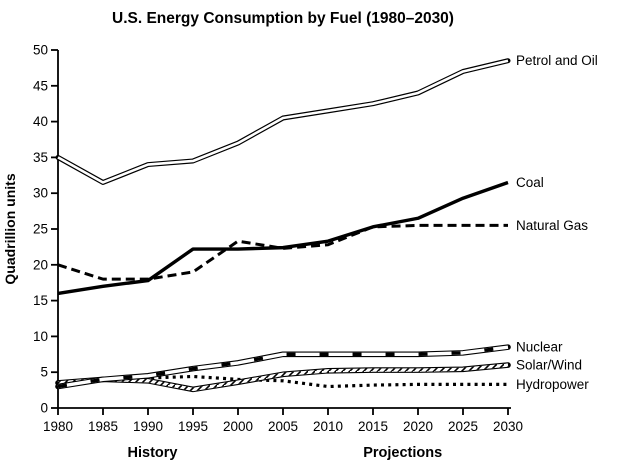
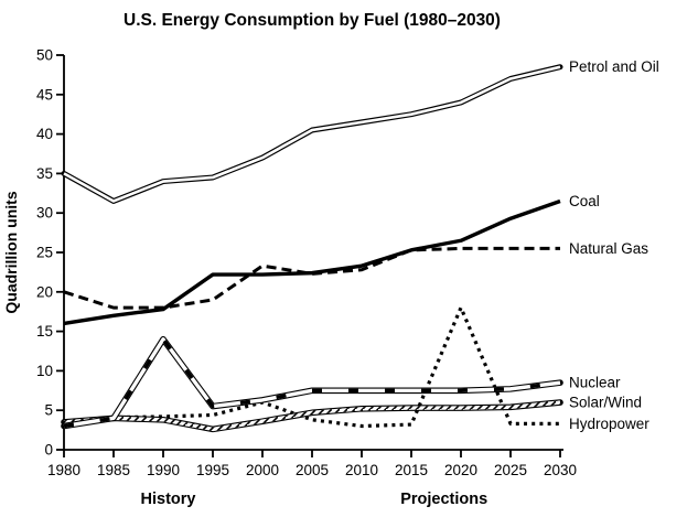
Nuclear/1990: 4 -> 14
Hydropower/2000: 4 -> 6
Hydropower/2020: 3 -> 18
